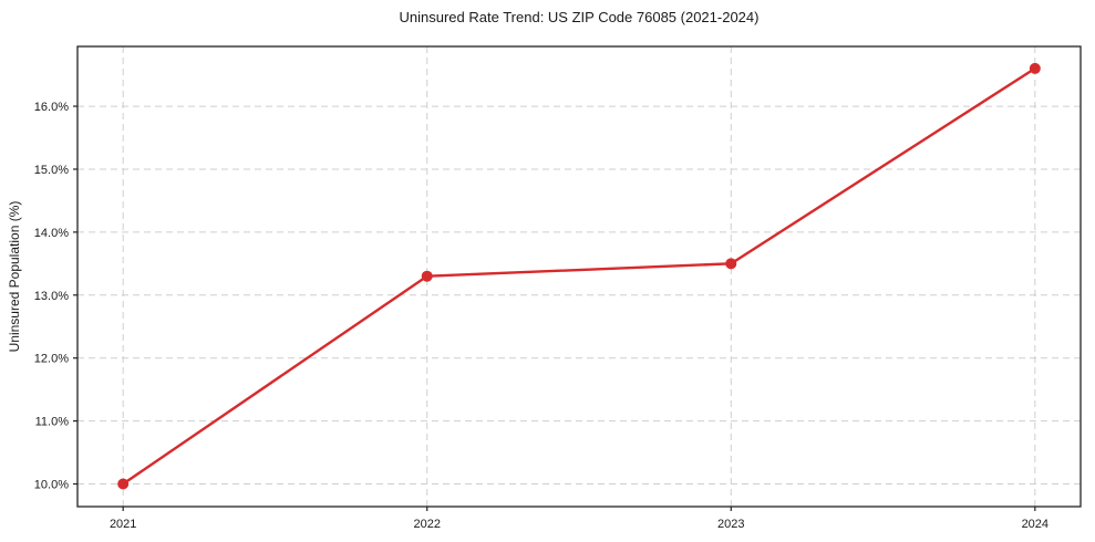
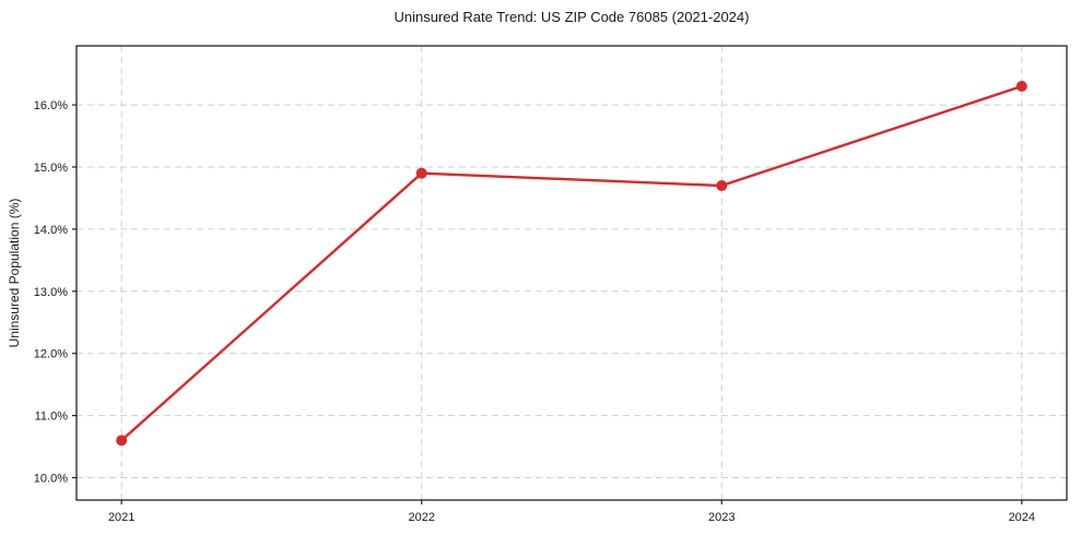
2021: 10.0% -> 10.6%
2022: 13.3% -> 14.9%
2023: 13.5% -> 14.7%
2024: 16.6% -> 16.3%
